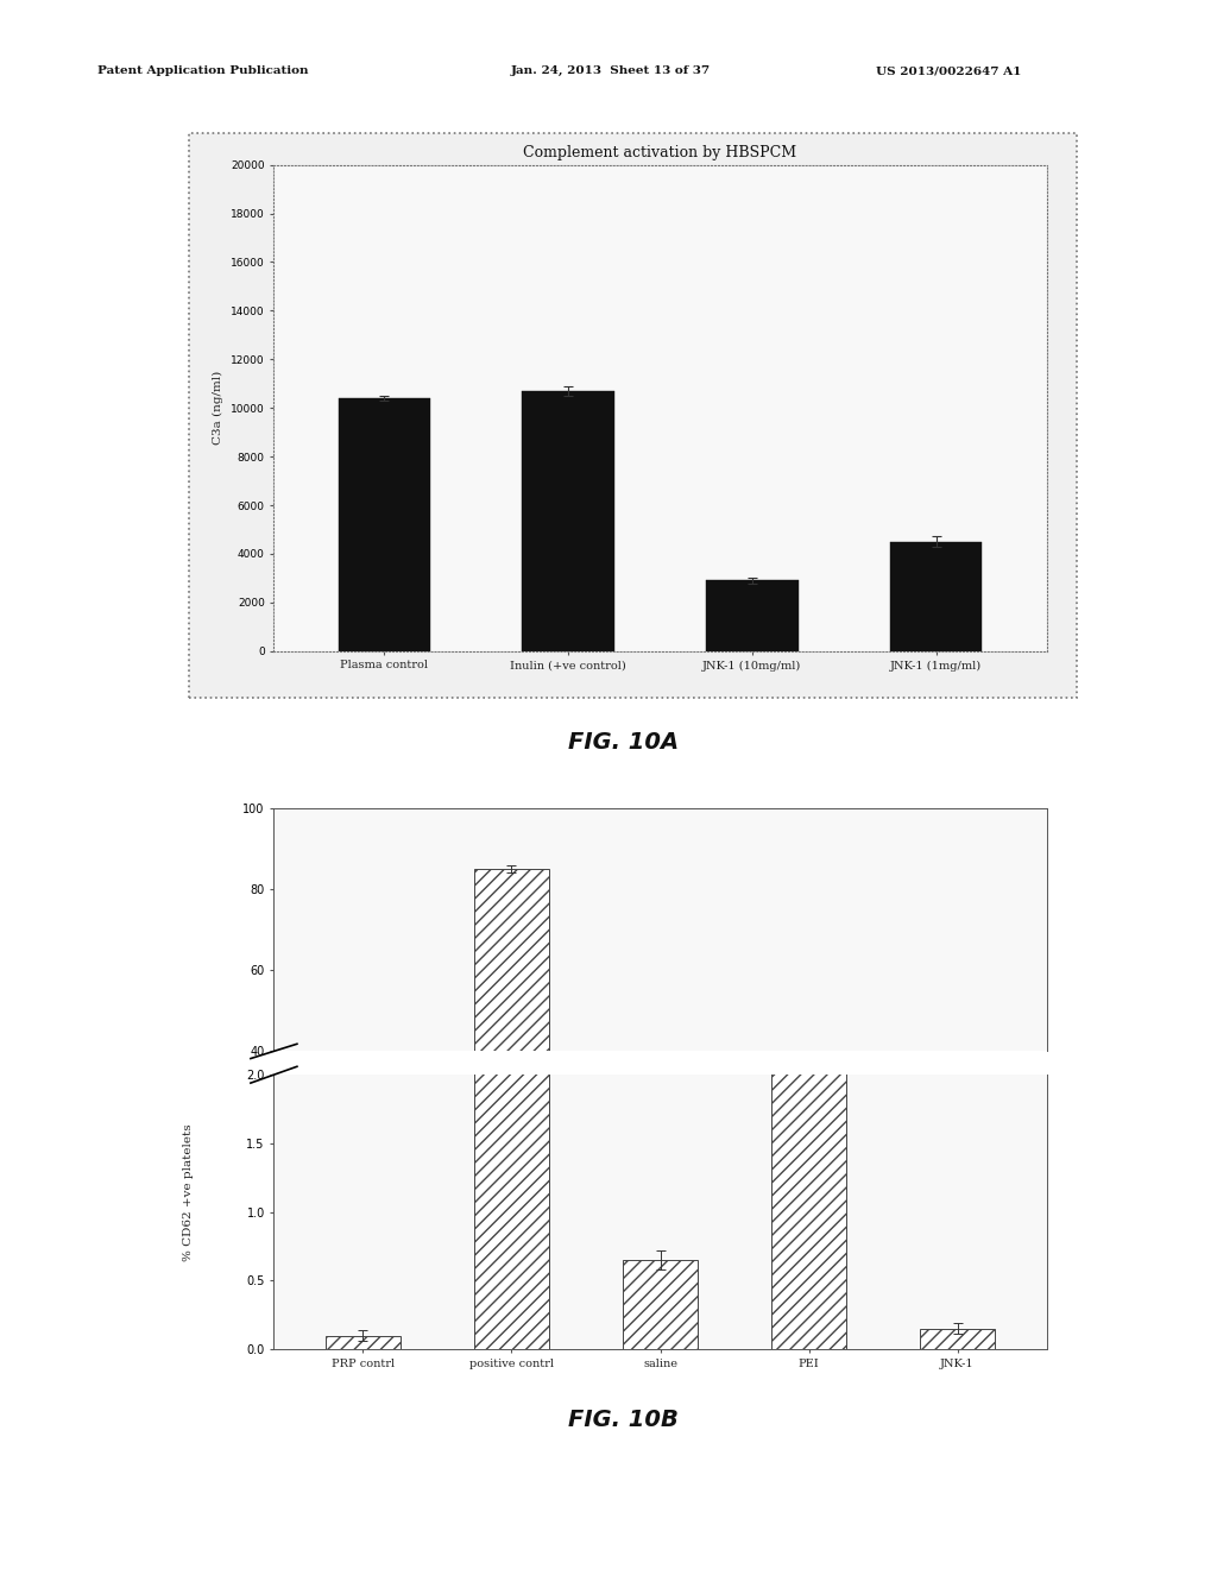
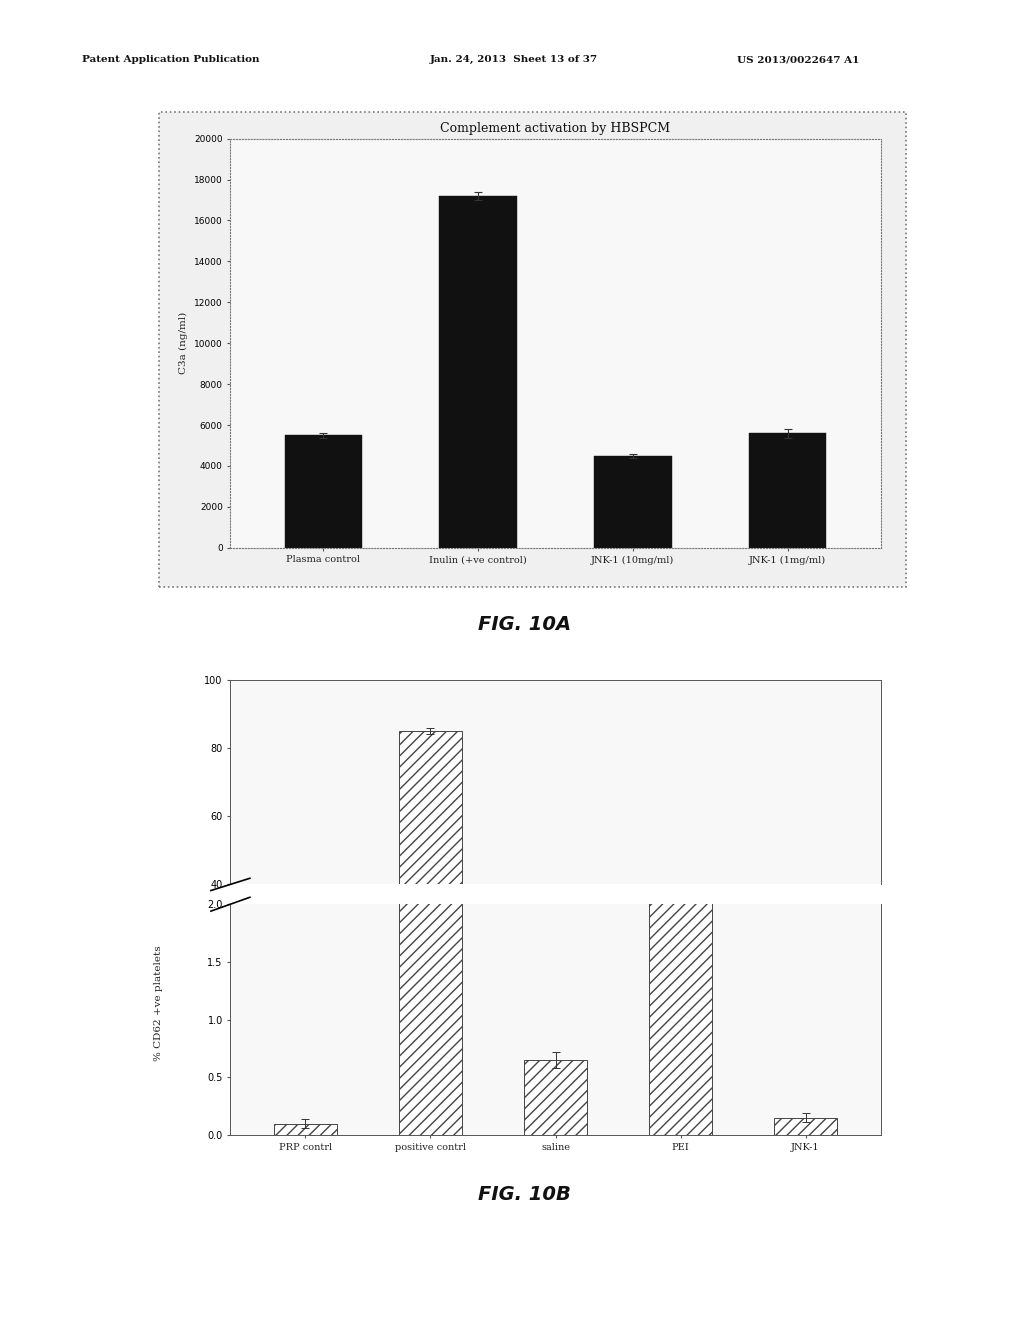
Complement activation by HBSPCM/Plasma control: 10400 -> 5500
Complement activation by HBSPCM/Inulin (+ve control): 10700 -> 17200
Complement activation by HBSPCM/JNK-1 (10mg/ml): 2900 -> 4500
Complement activation by HBSPCM/JNK-1 (1mg/ml): 4500 -> 5600
